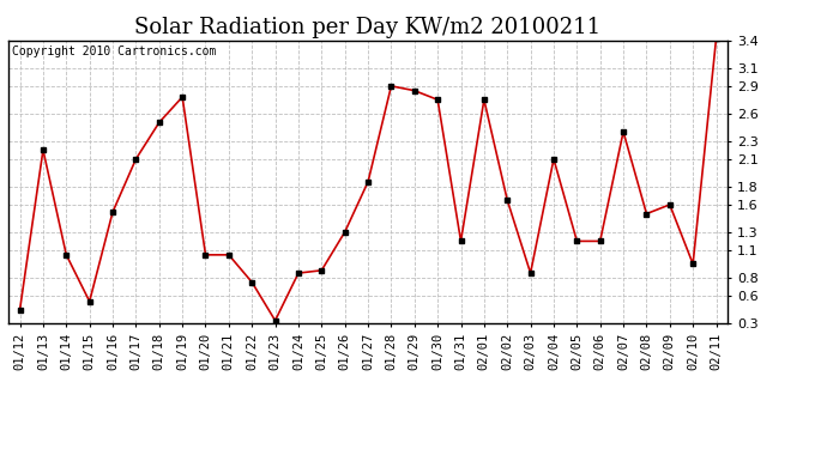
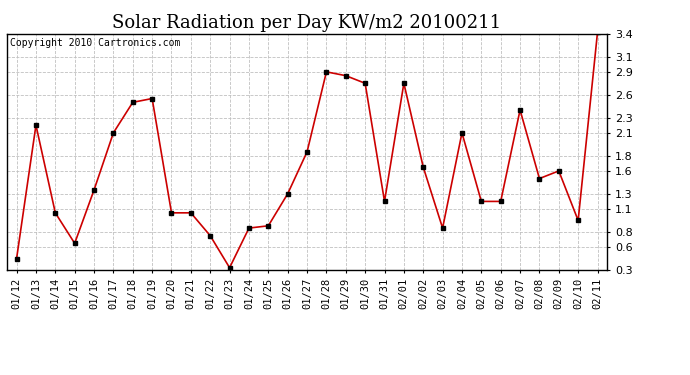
01/15: 0.54 -> 0.65
01/16: 1.52 -> 1.35
01/19: 2.78 -> 2.55
